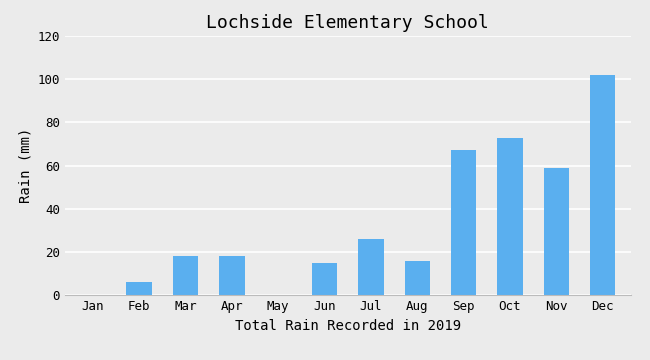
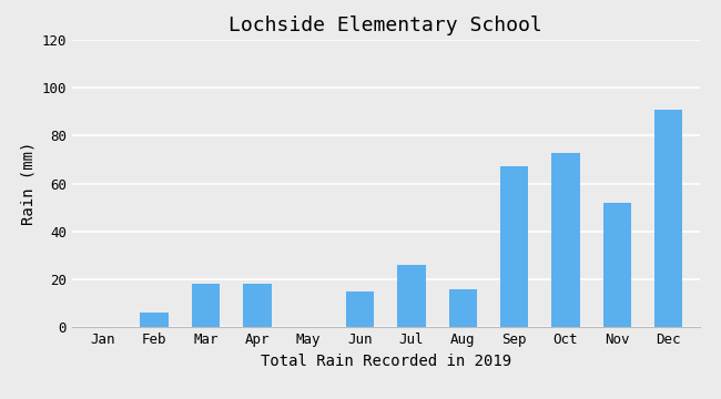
Nov: 59 -> 52
Dec: 102 -> 91
